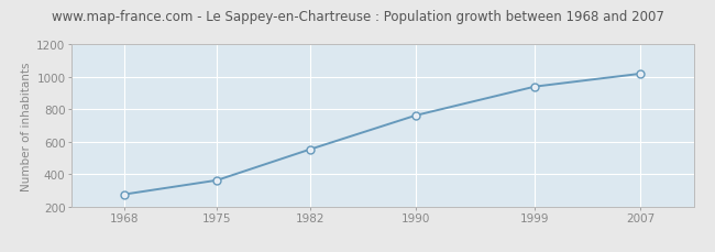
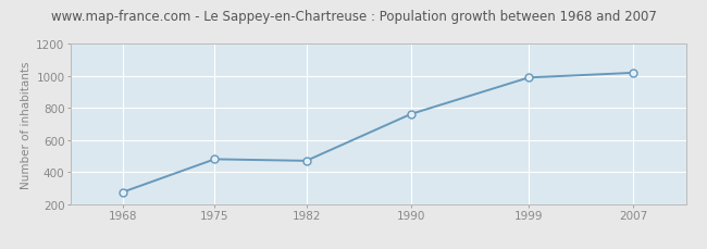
1975: 360 -> 480
1982: 550 -> 470
1999: 940 -> 990
